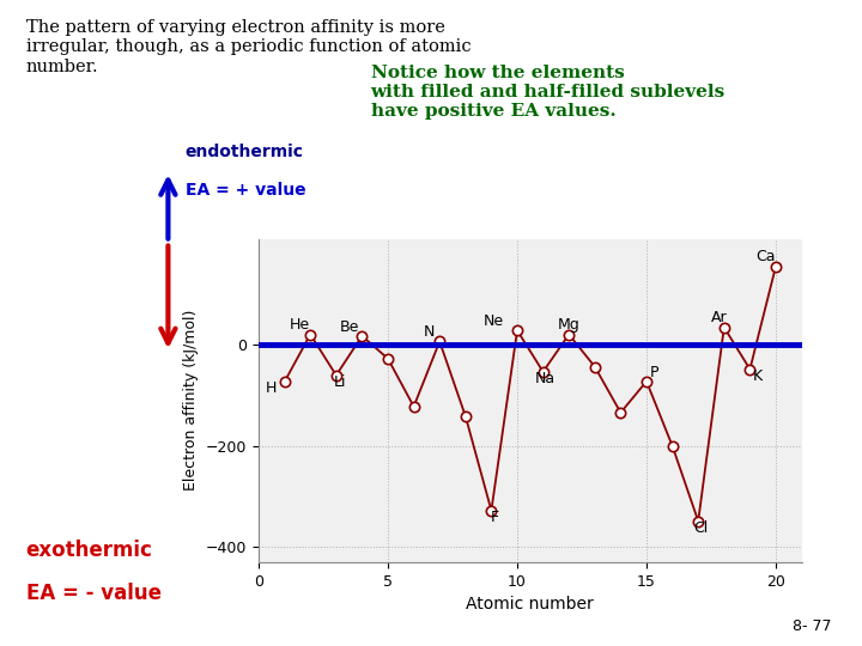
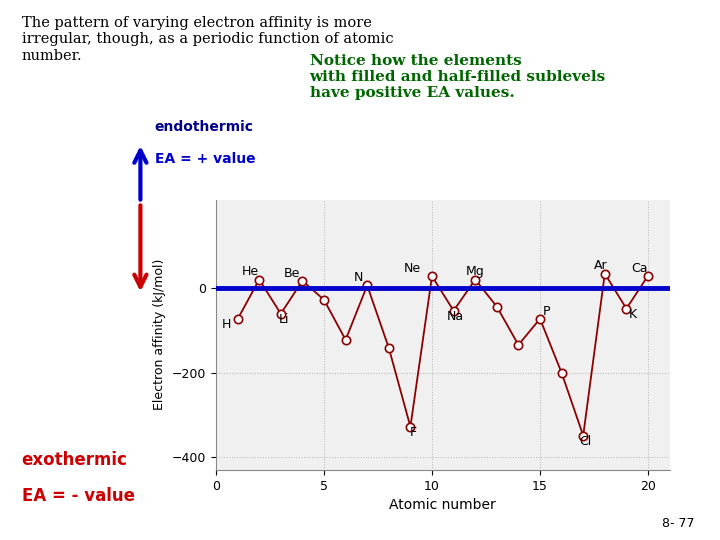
20: 156 -> 30
